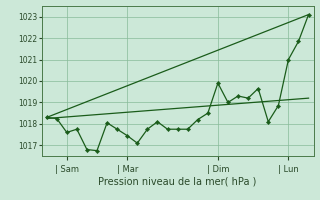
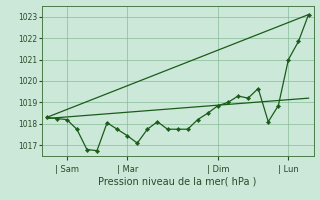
| Sam: 1017.60 -> 1018.20
| Dim: 1019.90 -> 1018.85
